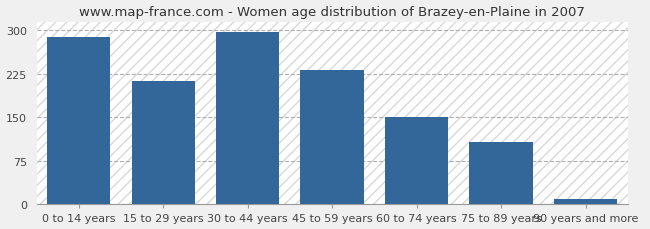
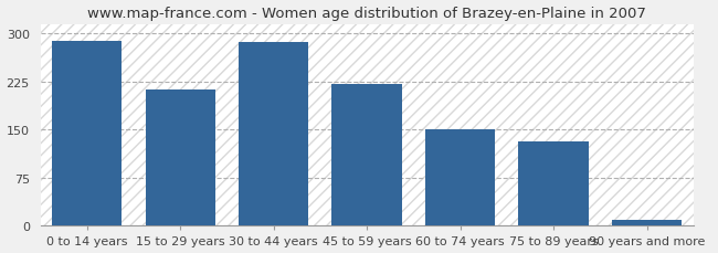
30 to 44 years: 297 -> 286
45 to 59 years: 232 -> 222
75 to 89 years: 108 -> 132
